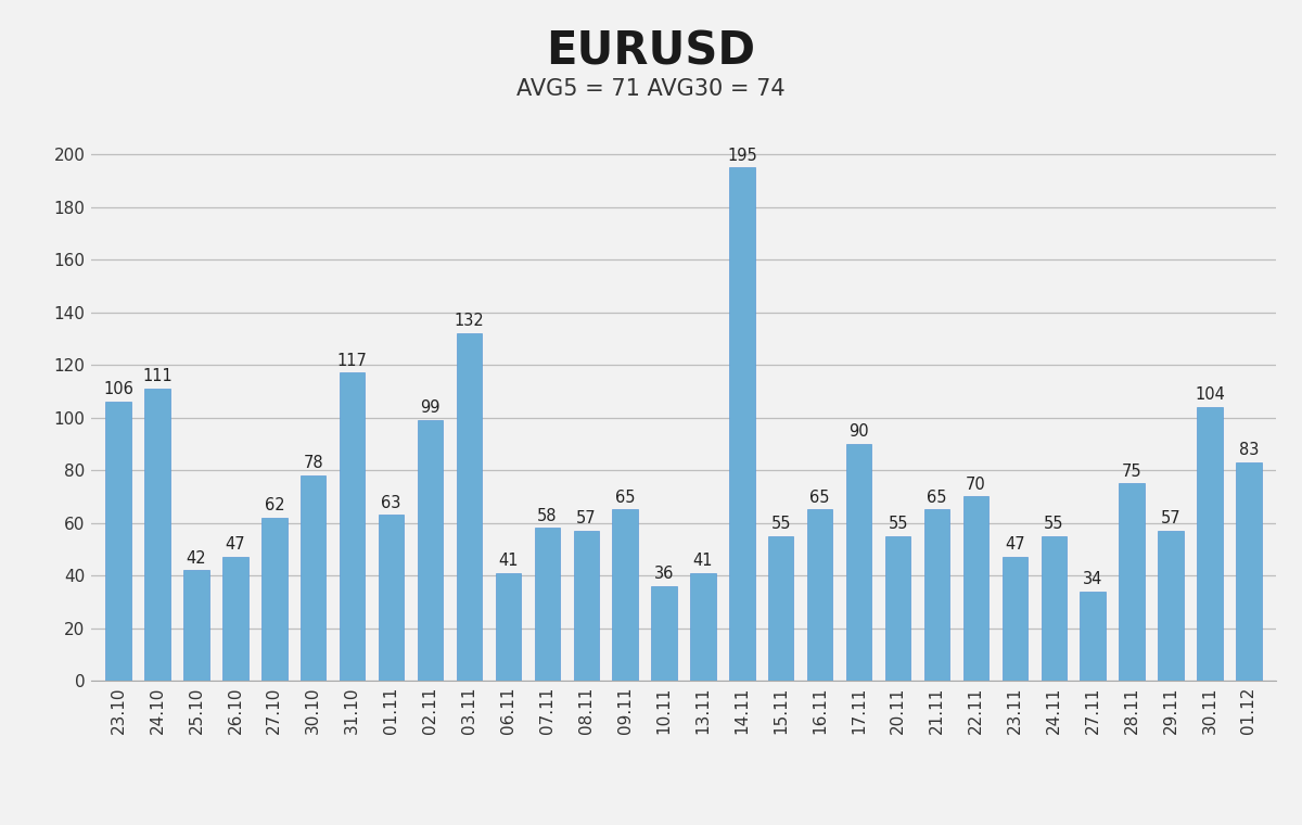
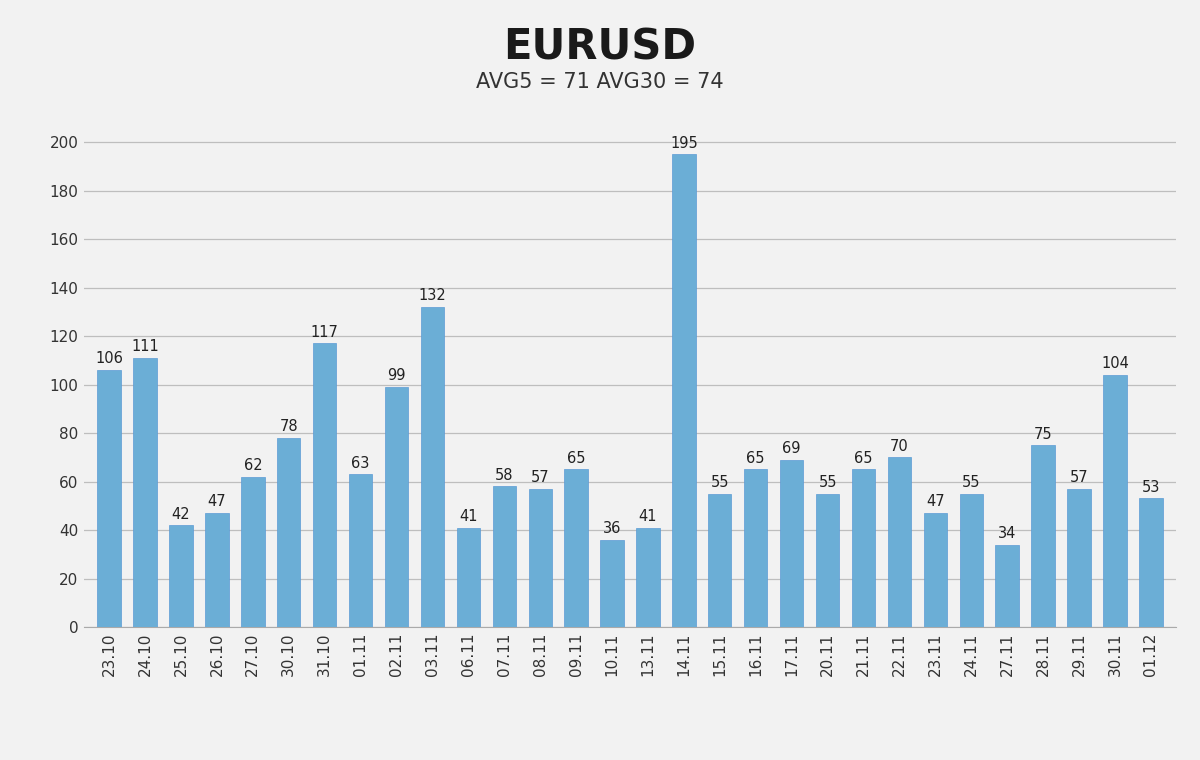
17.11: 90 -> 69
01.12: 83 -> 53
